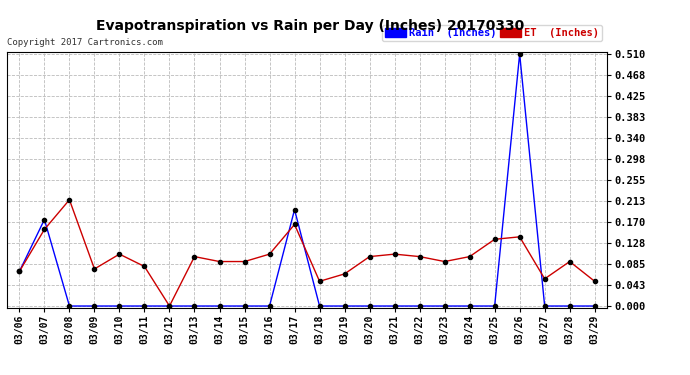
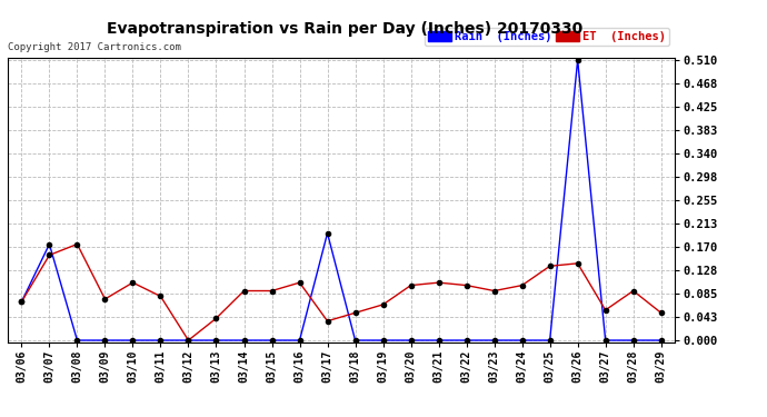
ET (Inches)/03/08: 0.215 -> 0.175
ET (Inches)/03/13: 0.100 -> 0.040
ET (Inches)/03/17: 0.165 -> 0.035
